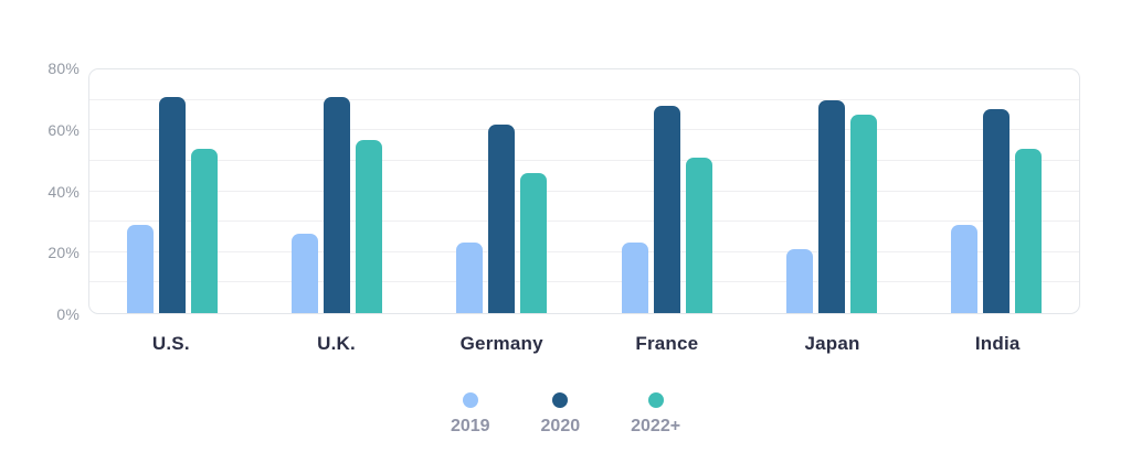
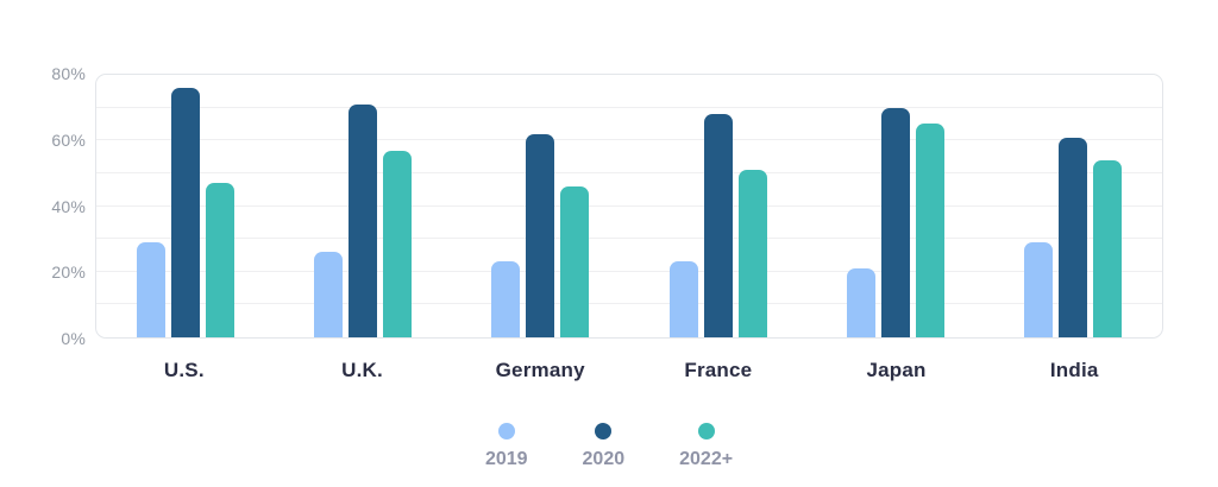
2020/U.S.: 71% -> 76%
2022+/U.S.: 54% -> 47%
2020/India: 67% -> 61%
